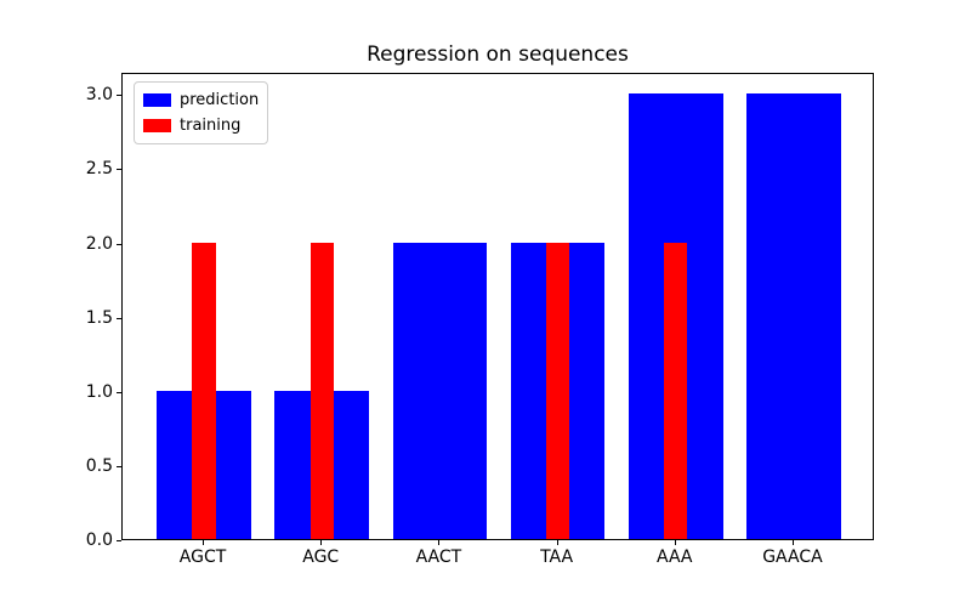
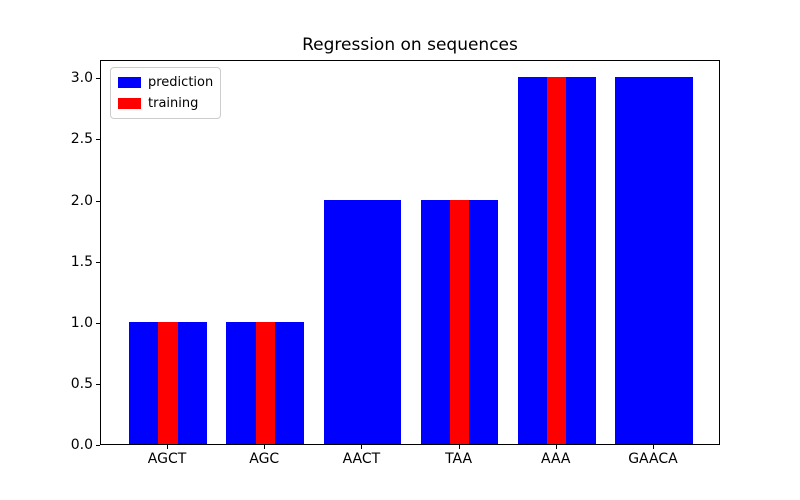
training/AGCT: 2 -> 1
training/AGC: 2 -> 1
training/AAA: 2 -> 3
